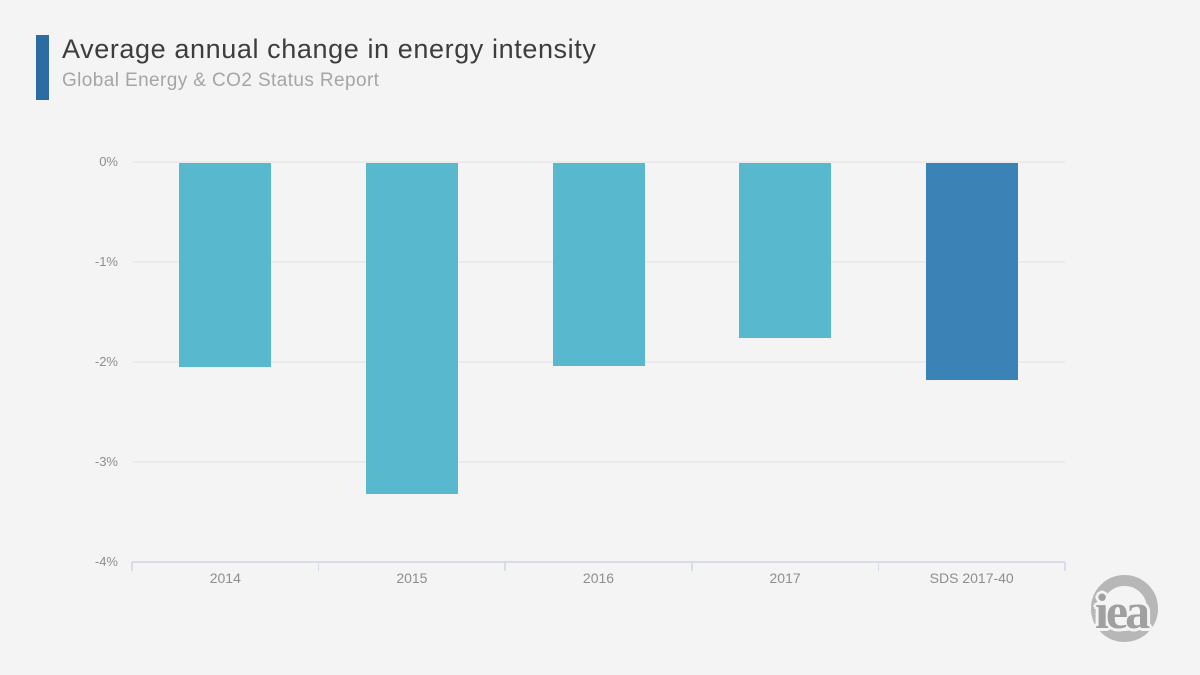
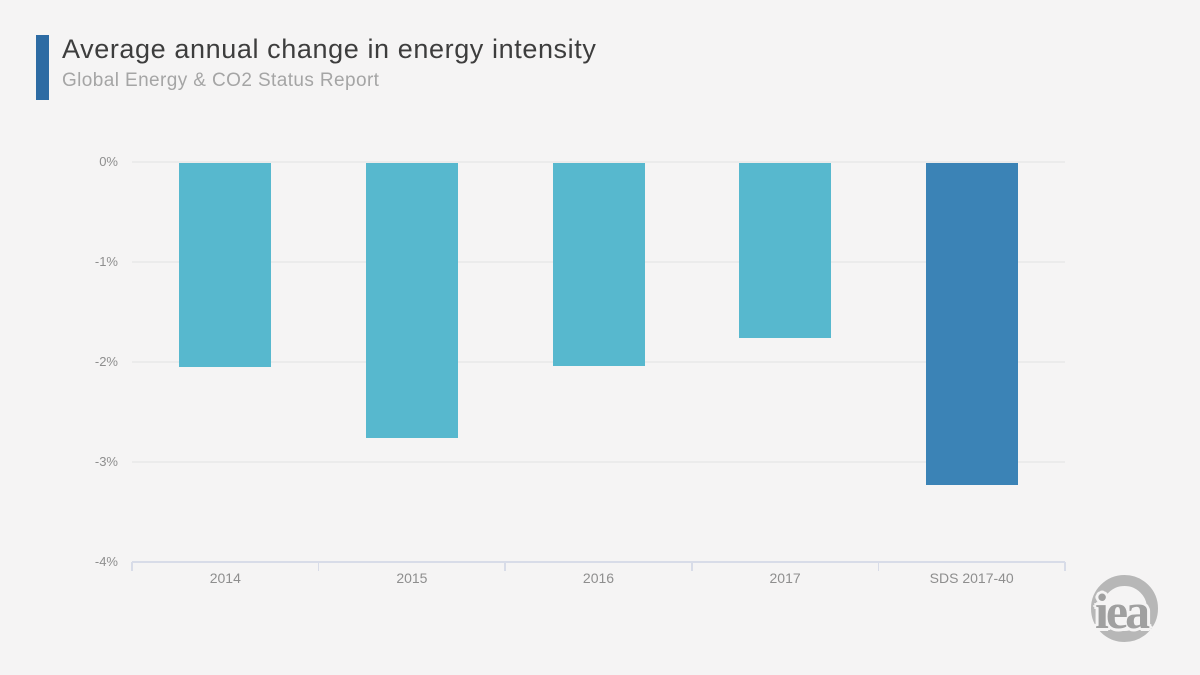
2015: -3.32% -> -2.76%
SDS 2017-40: -2.18% -> -3.23%
